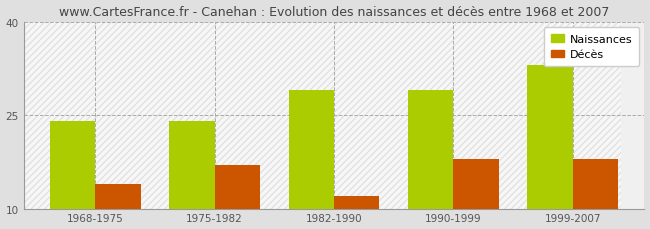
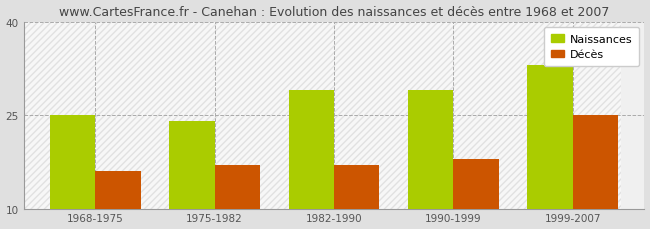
Naissances/1968-1975: 24 -> 25
Décès/1968-1975: 14 -> 16
Décès/1982-1990: 12 -> 17
Décès/1999-2007: 18 -> 25
